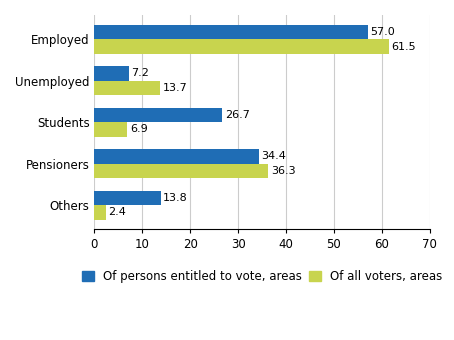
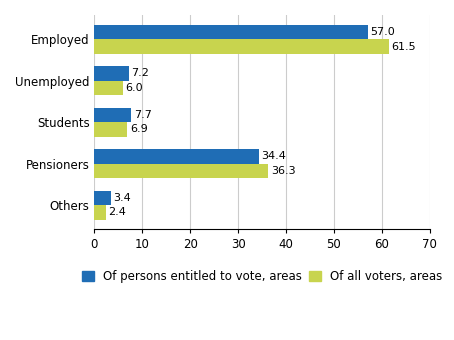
Of all voters, areas/Unemployed: 13.7 -> 6.0
Of persons entitled to vote, areas/Students: 26.7 -> 7.7
Of persons entitled to vote, areas/Others: 13.8 -> 3.4
